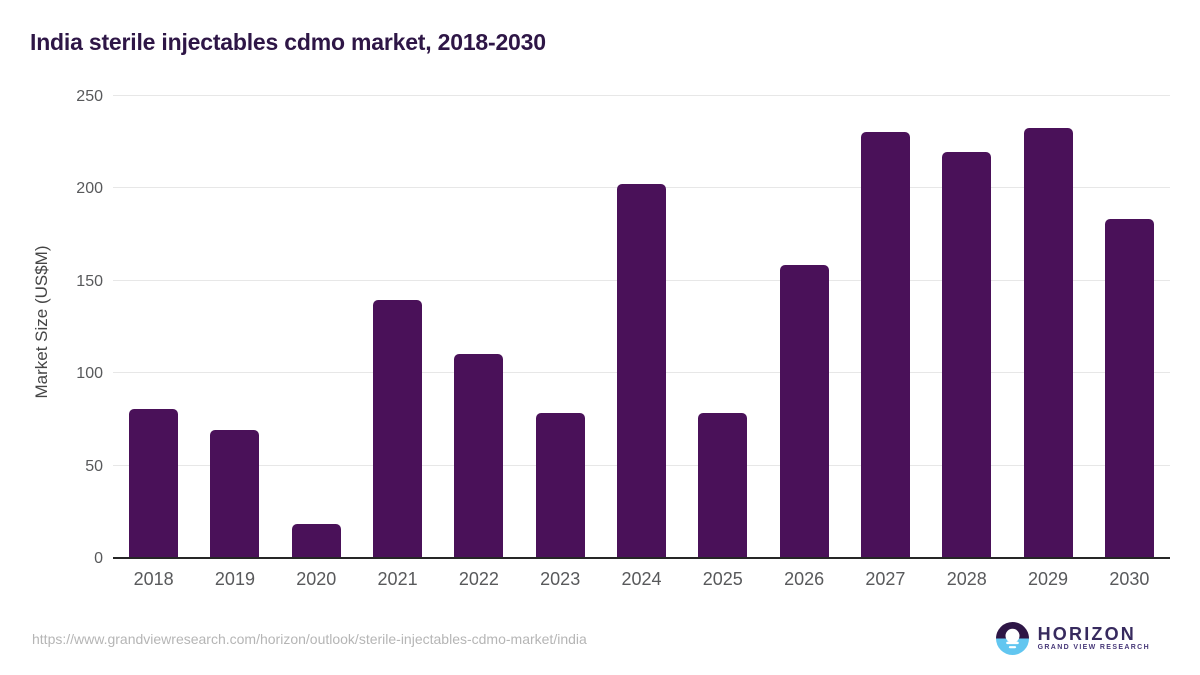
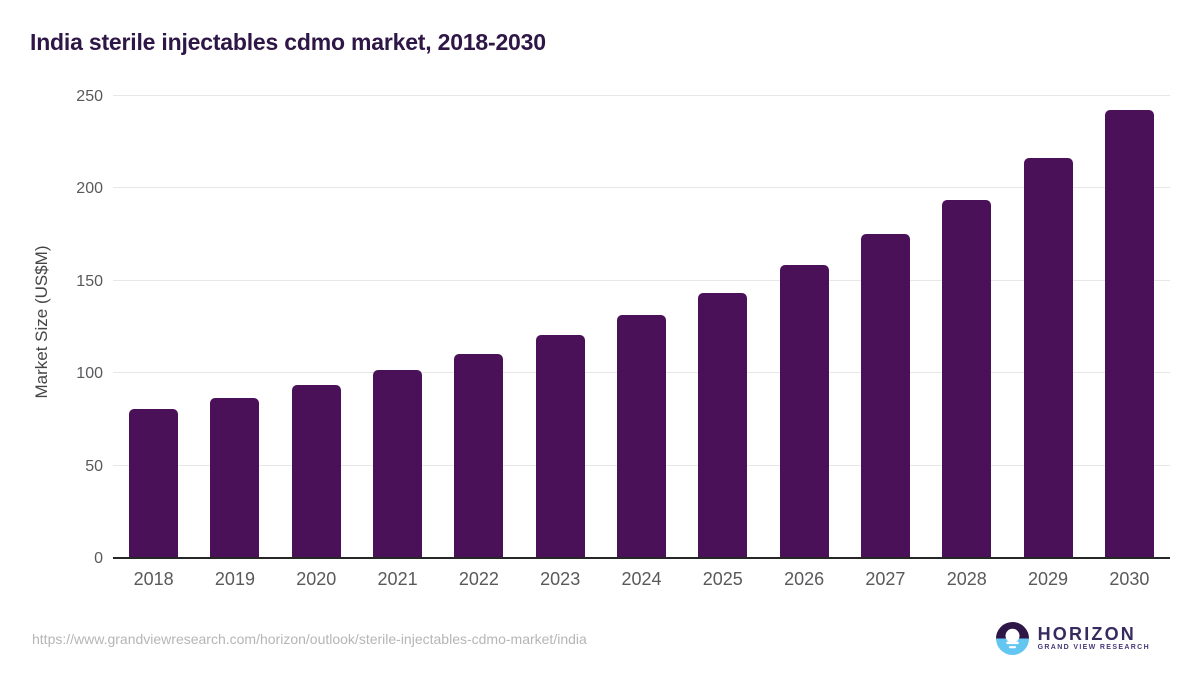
2019: 69 -> 86
2020: 18 -> 93
2021: 139 -> 101
2023: 78 -> 120
2024: 202 -> 131
2025: 78 -> 143
2027: 230 -> 175
2028: 219 -> 193
2029: 232 -> 216
2030: 183 -> 242
